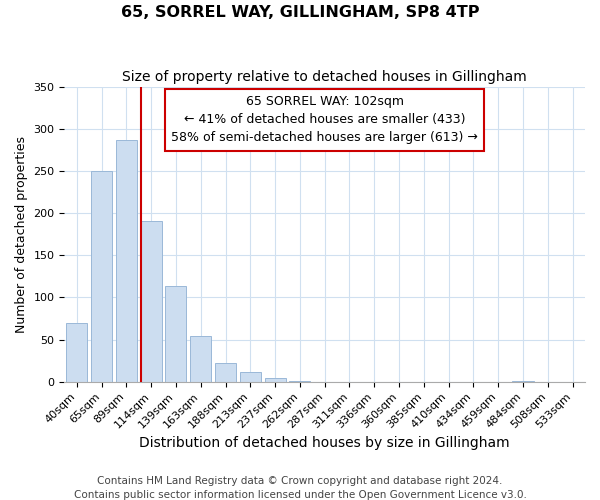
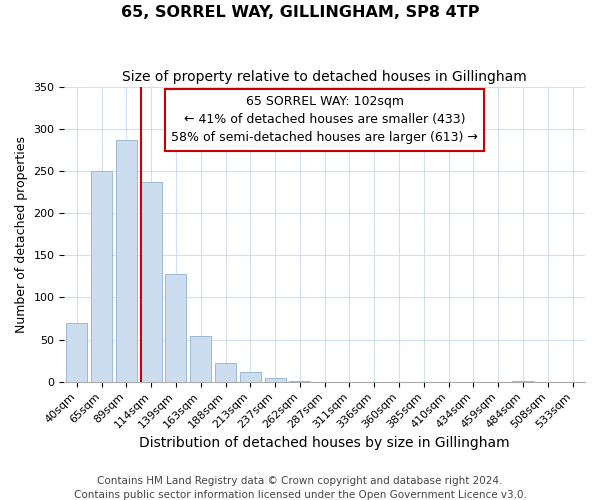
114sqm: 190 -> 237
139sqm: 114 -> 128
